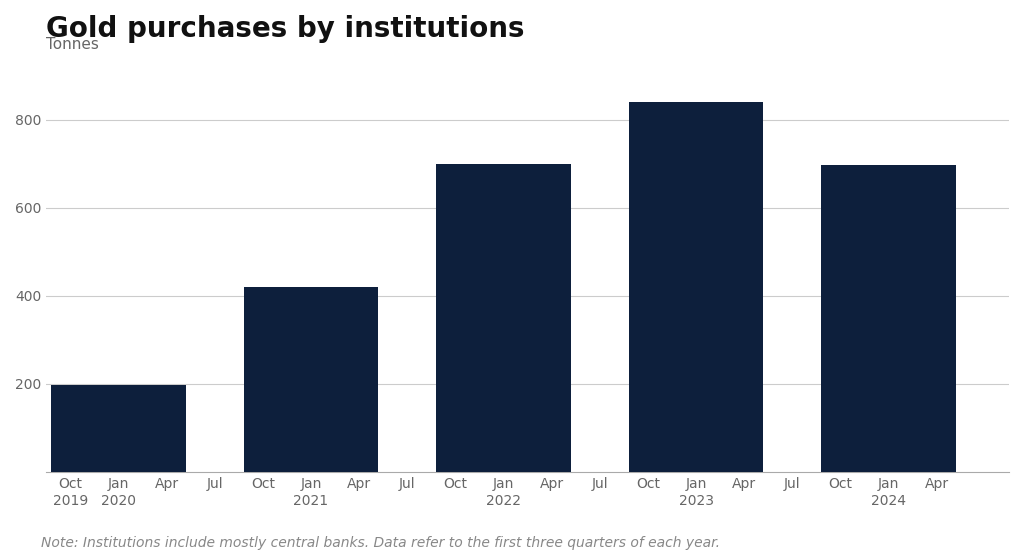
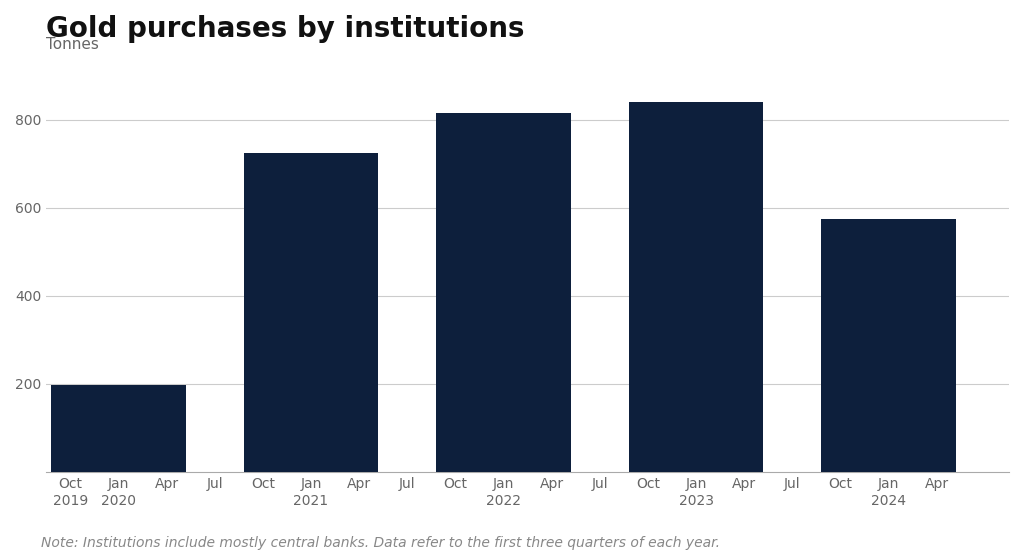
Jan 2021: 420 -> 725
Jan 2022: 700 -> 815
Jan 2024: 697 -> 575
